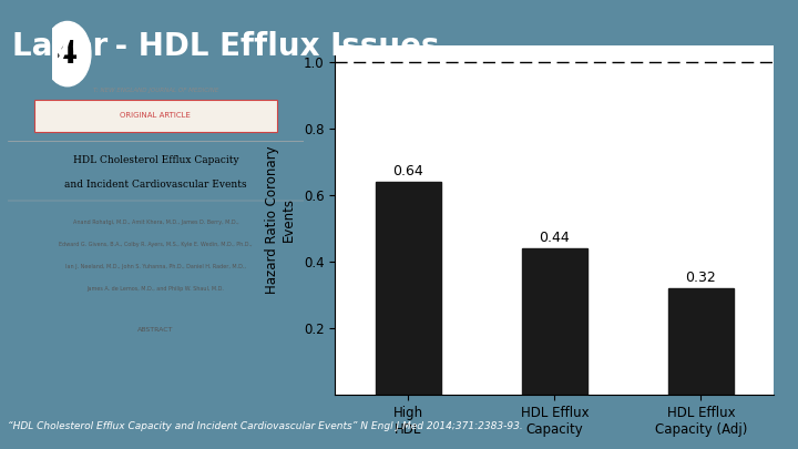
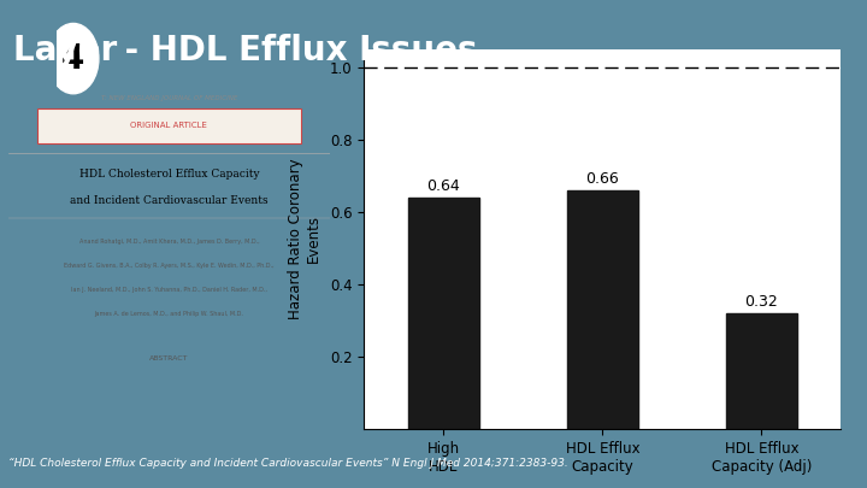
HDL Efflux Capacity: 0.44 -> 0.66
